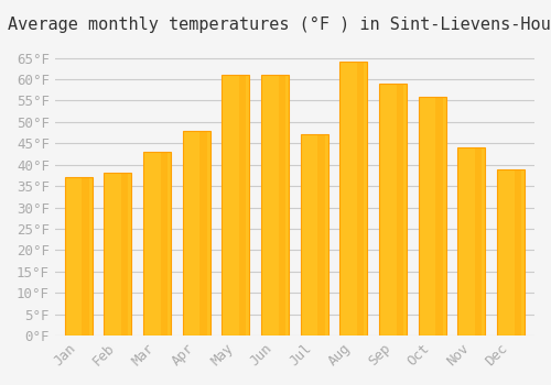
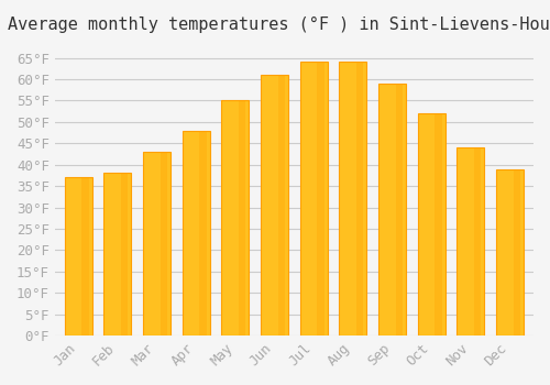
May: 61°F -> 55°F
Jul: 47°F -> 64°F
Oct: 56°F -> 52°F
